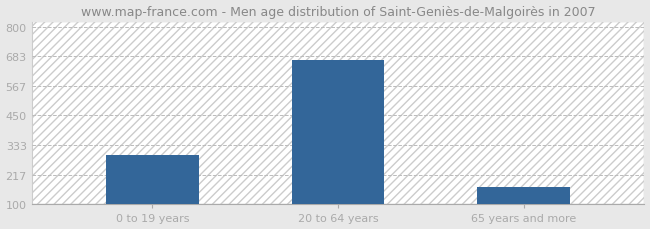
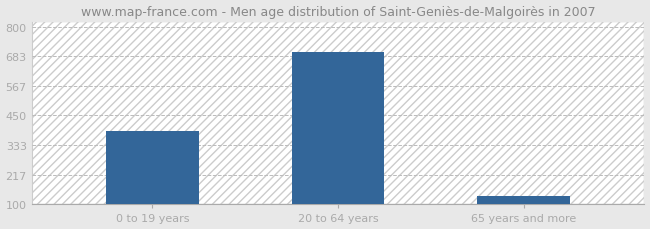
0 to 19 years: 295 -> 390
20 to 64 years: 670 -> 700
65 years and more: 170 -> 135
